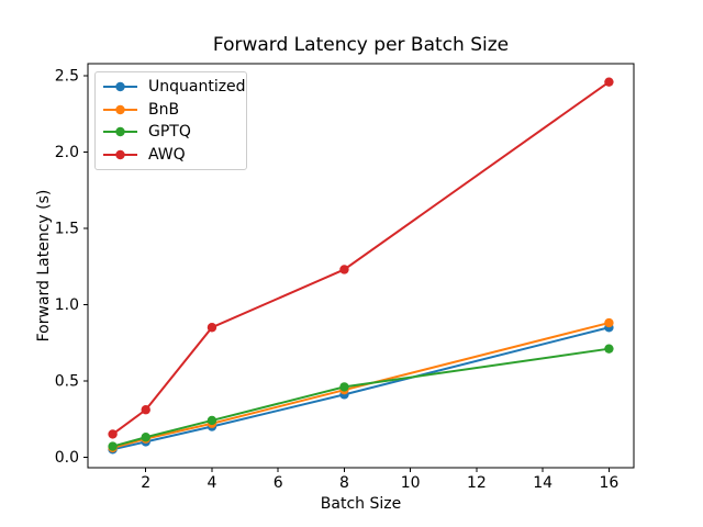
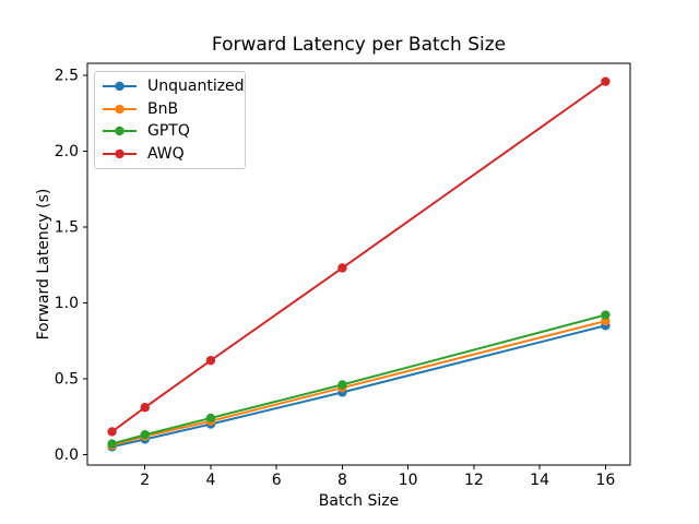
AWQ/4: 0.85 -> 0.62
GPTQ/16: 0.71 -> 0.92
